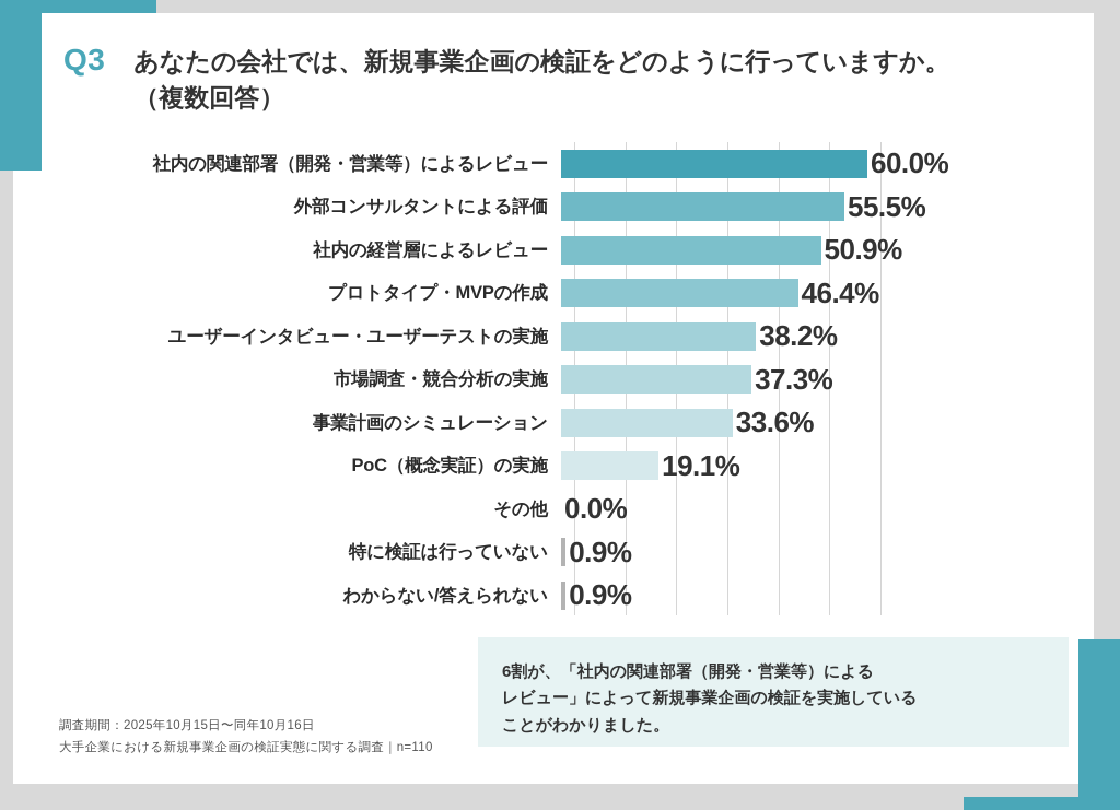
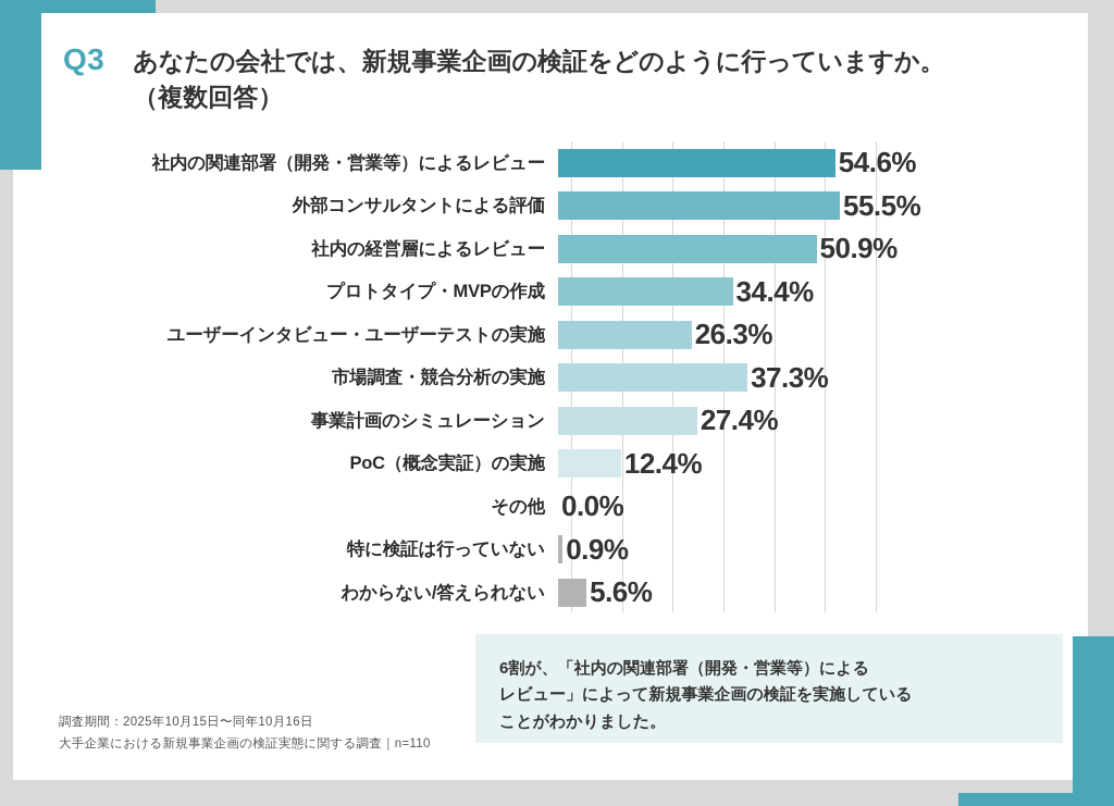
社内の関連部署（開発・営業等）によるレビュー: 60.0% -> 54.6%
プロトタイプ・MVPの作成: 46.4% -> 34.4%
ユーザーインタビュー・ユーザーテストの実施: 38.2% -> 26.3%
事業計画のシミュレーション: 33.6% -> 27.4%
PoC（概念実証）の実施: 19.1% -> 12.4%
わからない/答えられない: 0.9% -> 5.6%
